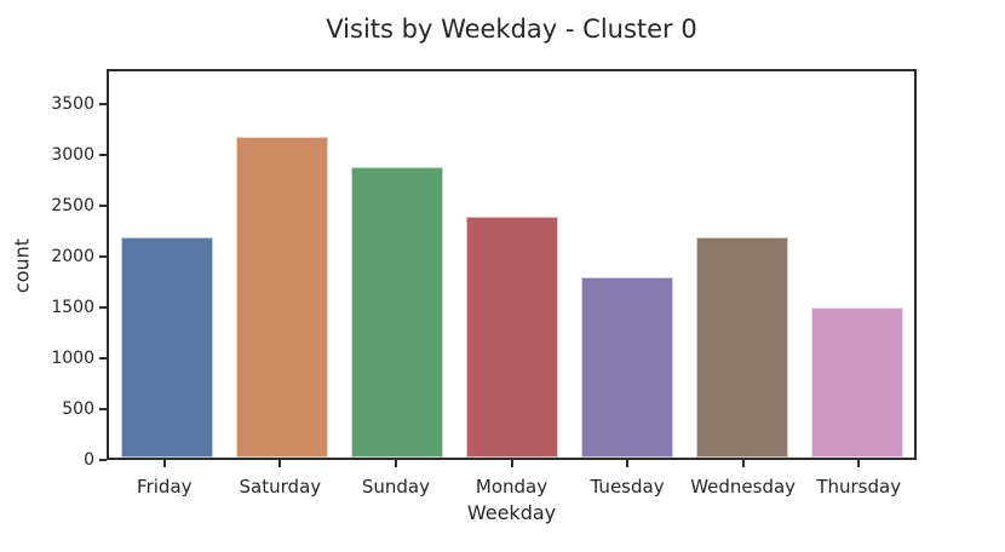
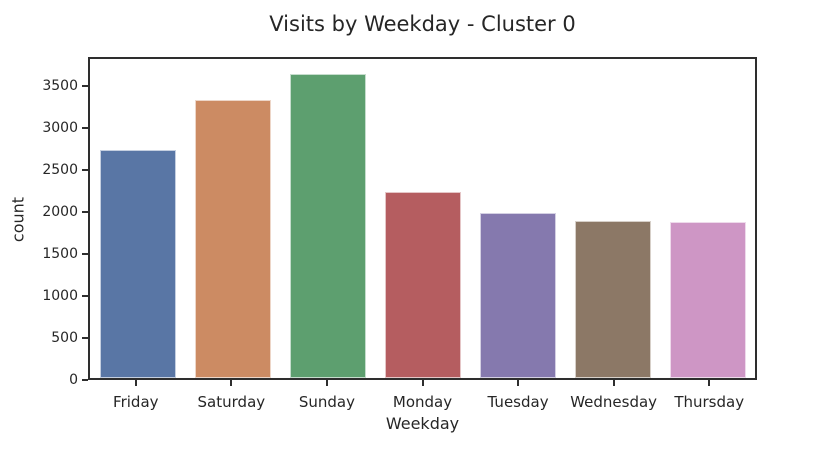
Friday: 2200 -> 2800
Saturday: 3200 -> 3400
Sunday: 2900 -> 3700
Monday: 2400 -> 2200
Tuesday: 1800 -> 2000
Wednesday: 2200 -> 1900
Thursday: 1500 -> 1900
